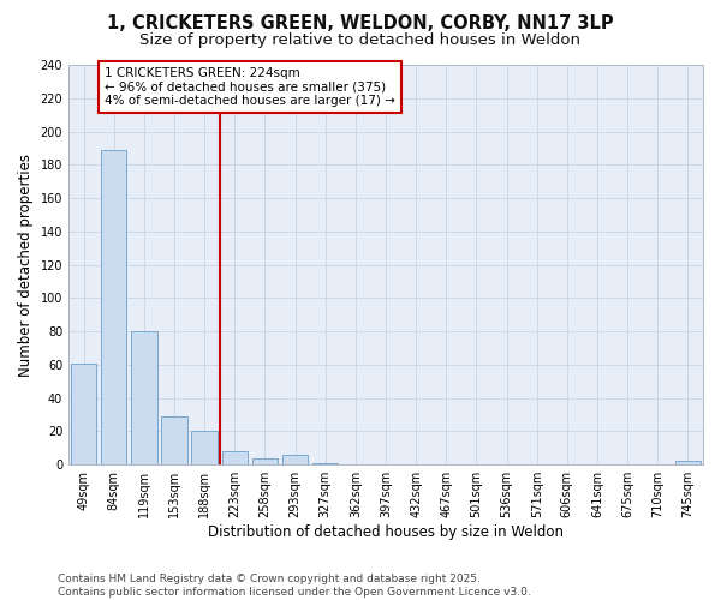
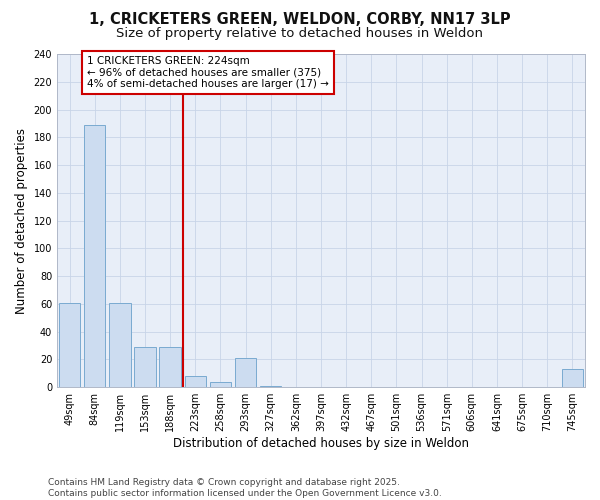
119sqm: 80 -> 61
188sqm: 20 -> 29
293sqm: 6 -> 21
745sqm: 2 -> 13
